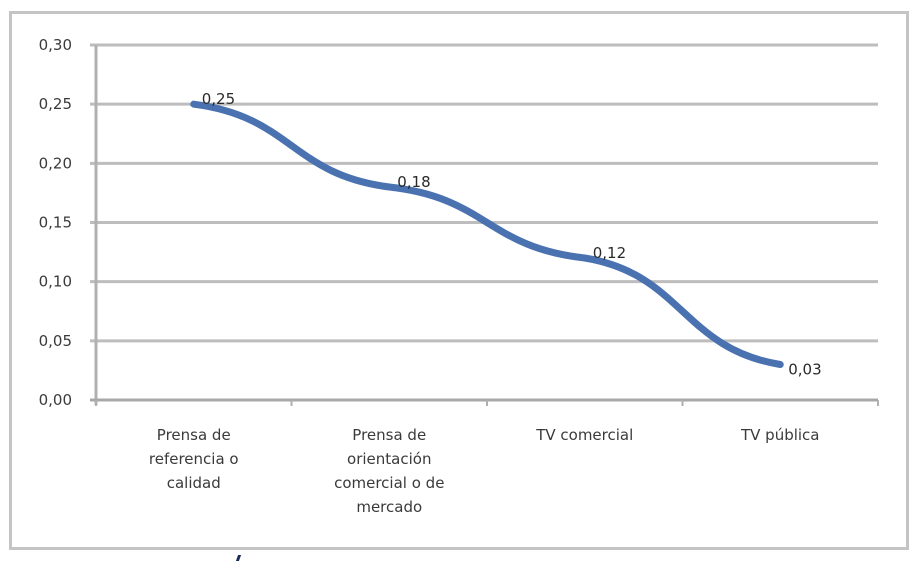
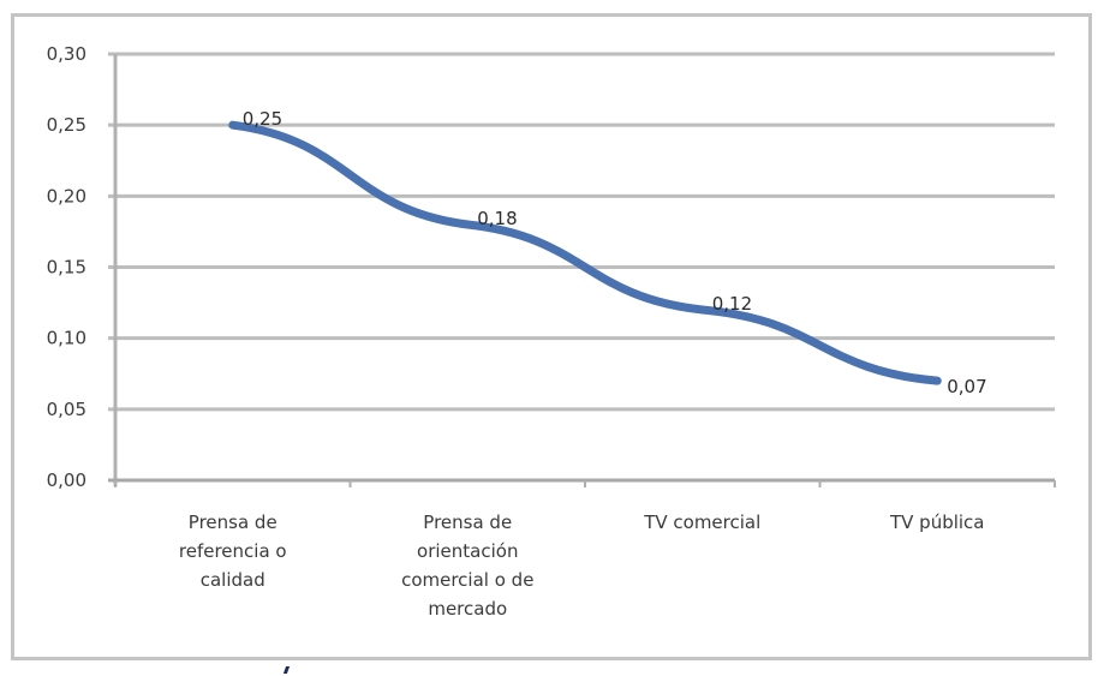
TV pública: 0,03 -> 0,07
